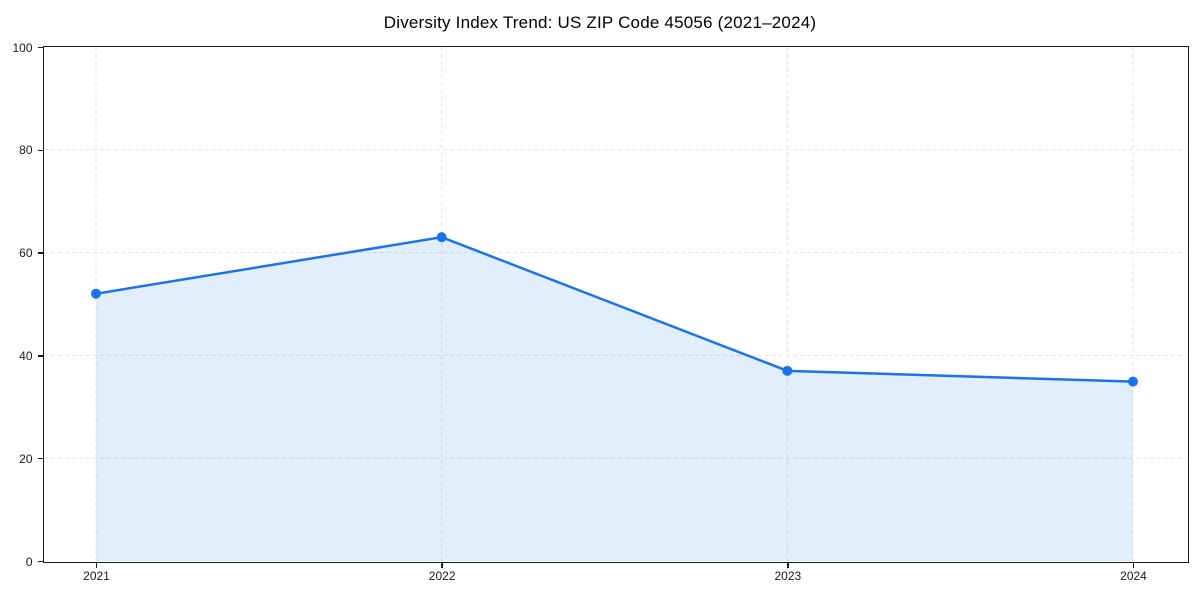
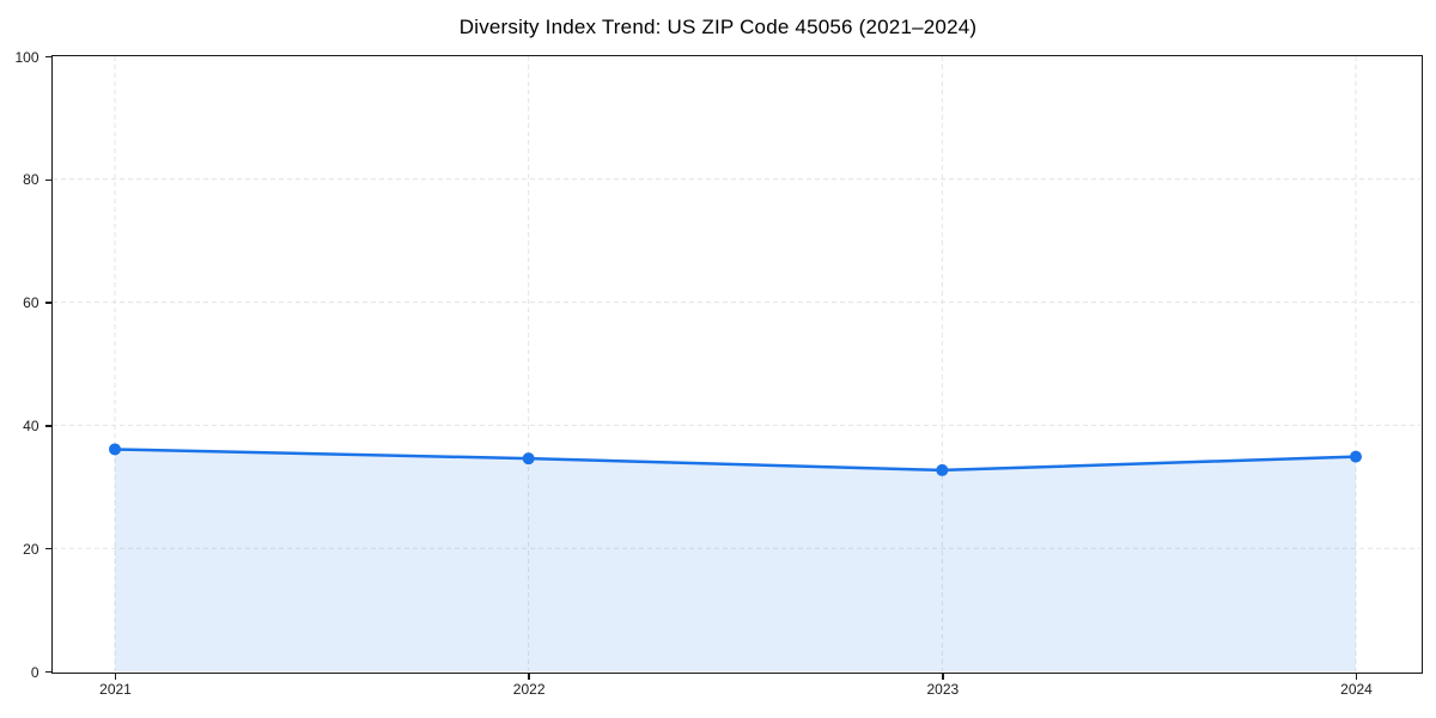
2021: 52 -> 36
2022: 63 -> 35
2023: 37 -> 33
